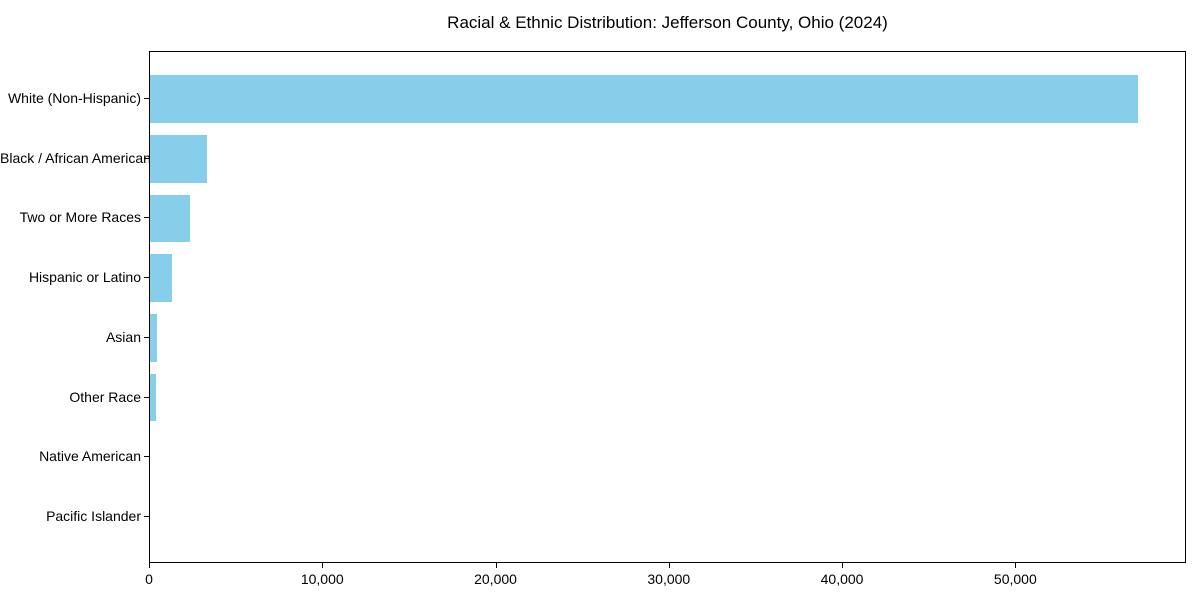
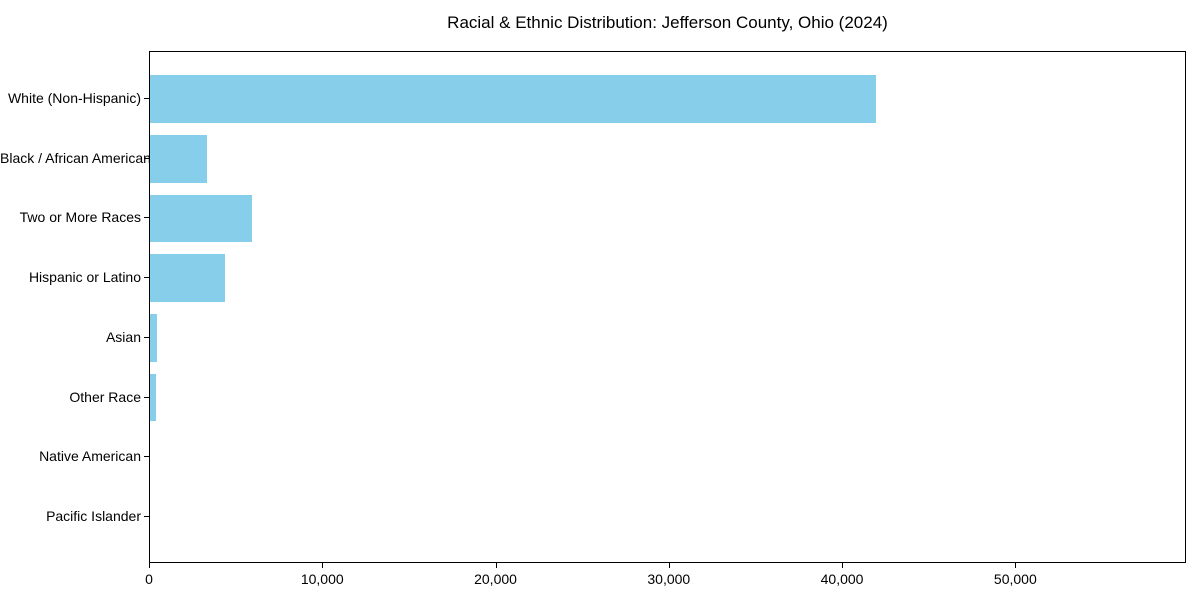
White (Non-Hispanic): 57000 -> 41900
Two or More Races: 2300 -> 5900
Hispanic or Latino: 1200 -> 4300
